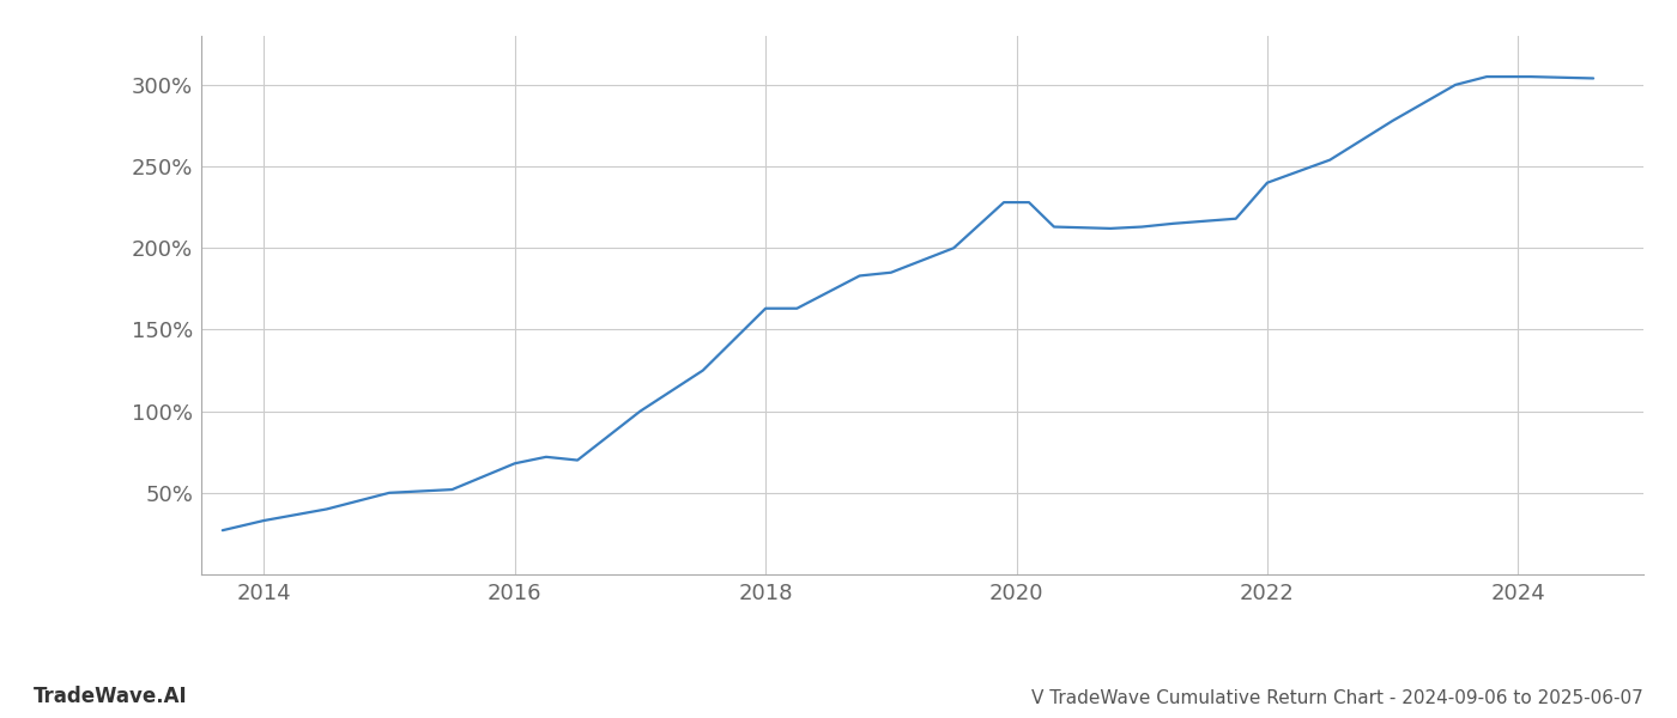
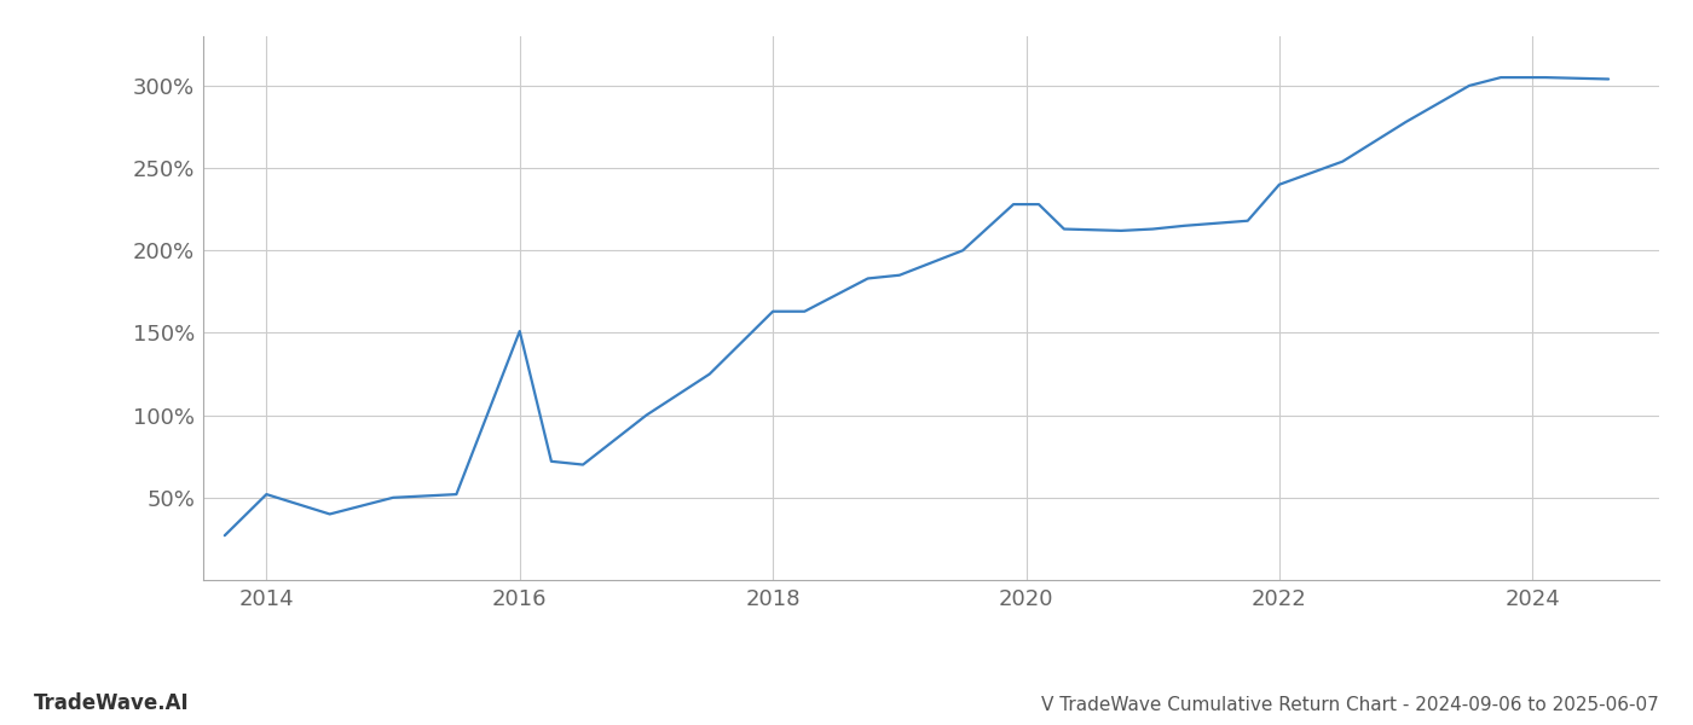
2014: 33% -> 52%
2016: 68% -> 151%
